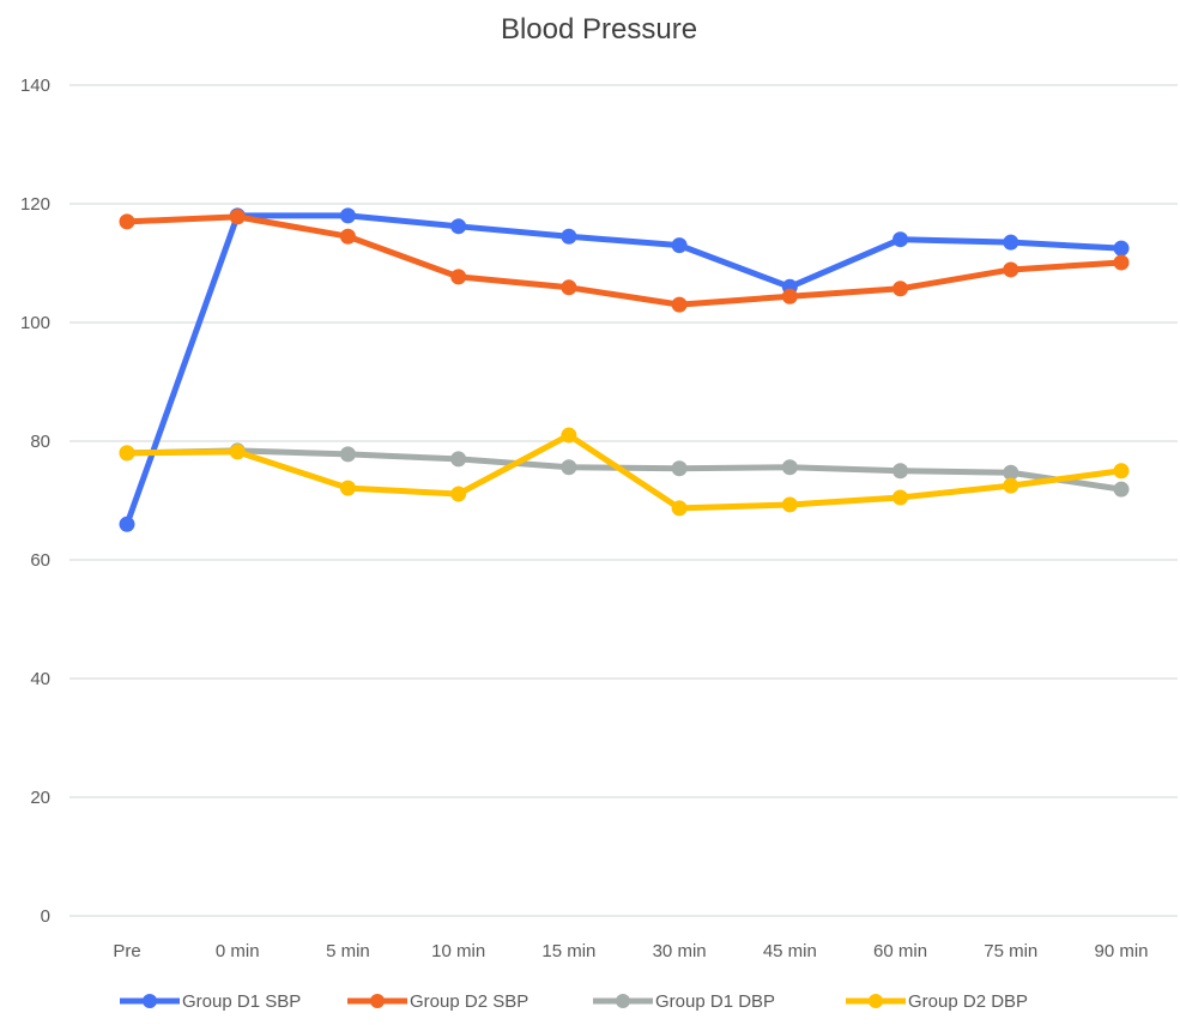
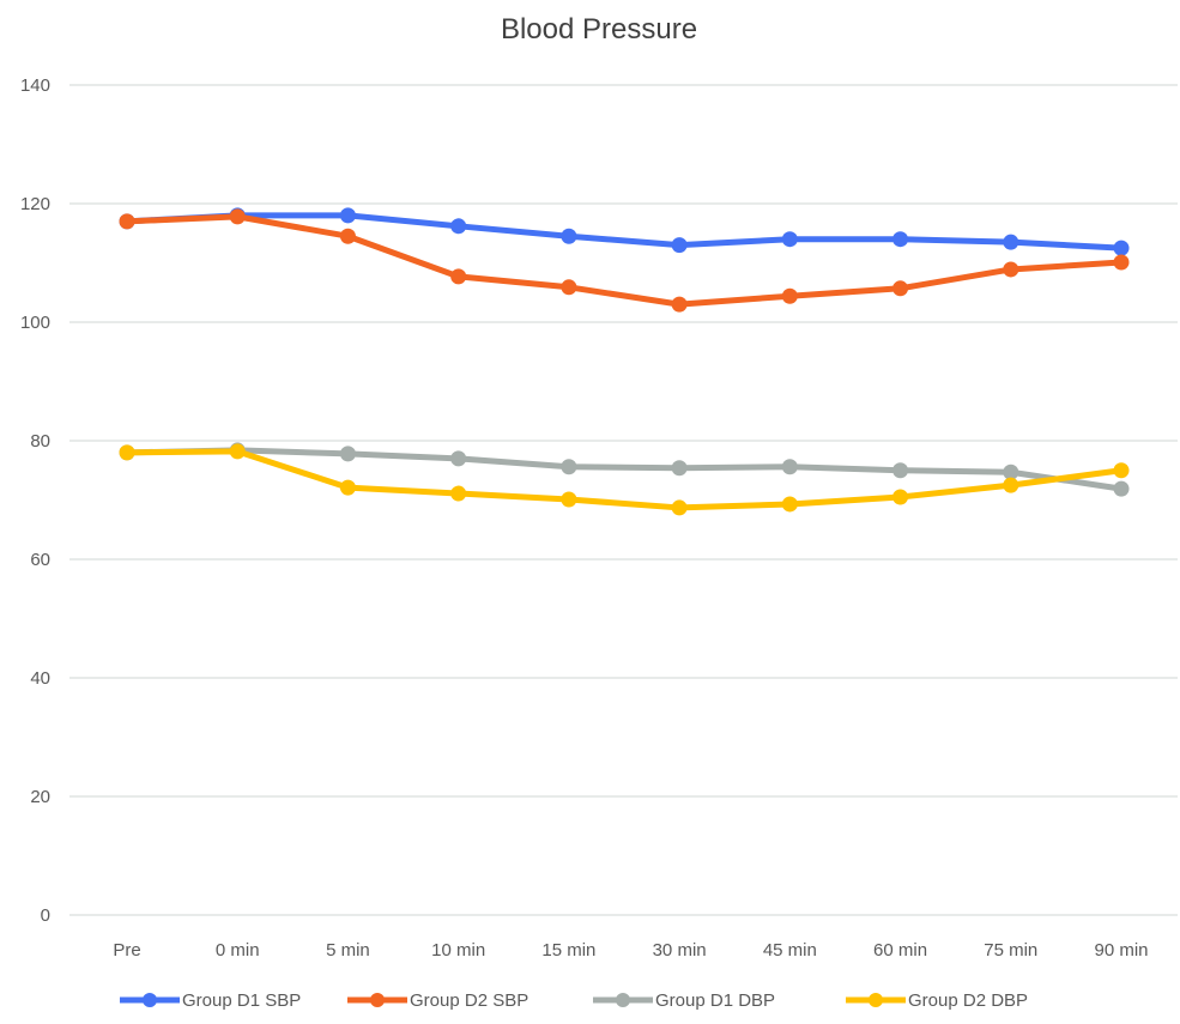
Group D1 SBP/Pre: 66 -> 117
Group D2 DBP/15 min: 81 -> 70
Group D1 SBP/45 min: 106 -> 114
